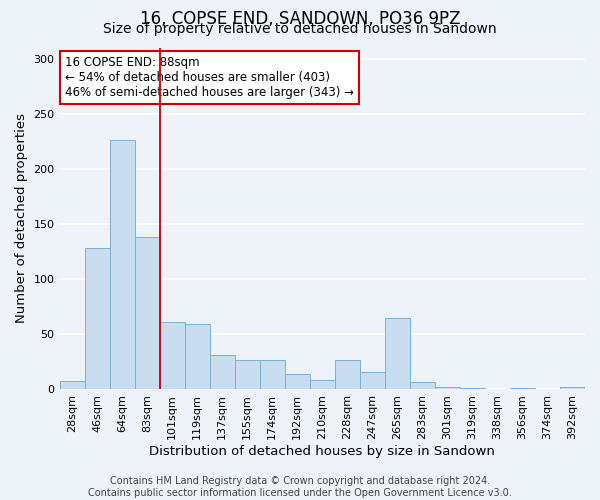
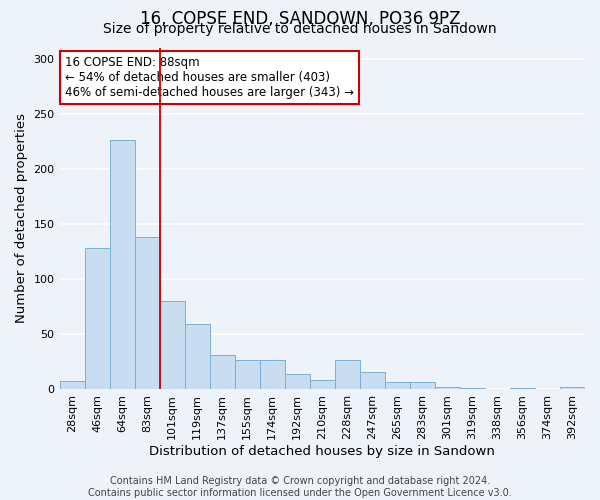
101sqm: 61 -> 80
265sqm: 64 -> 6
